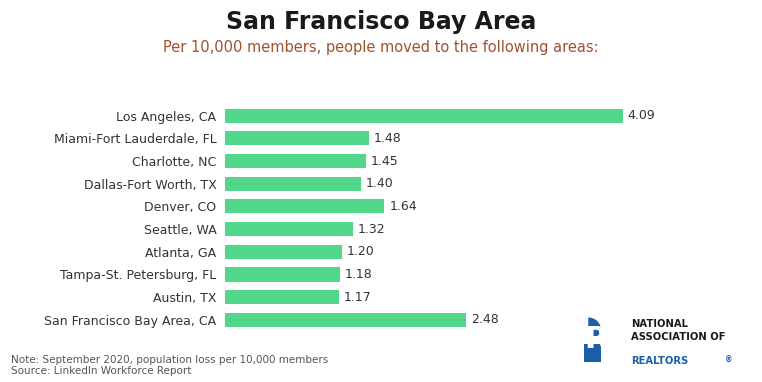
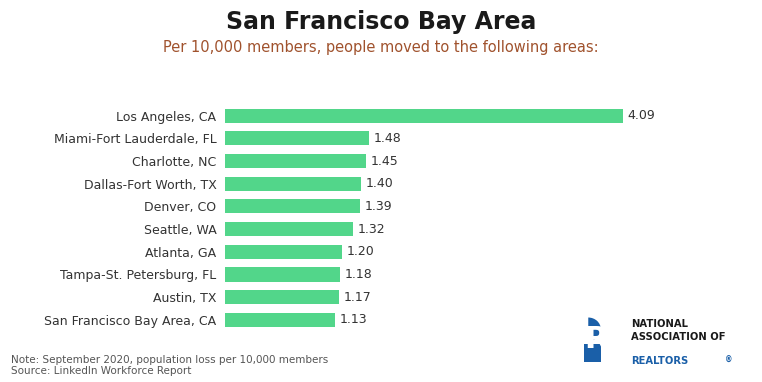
Denver, CO: 1.64 -> 1.39
San Francisco Bay Area, CA: 2.48 -> 1.13
